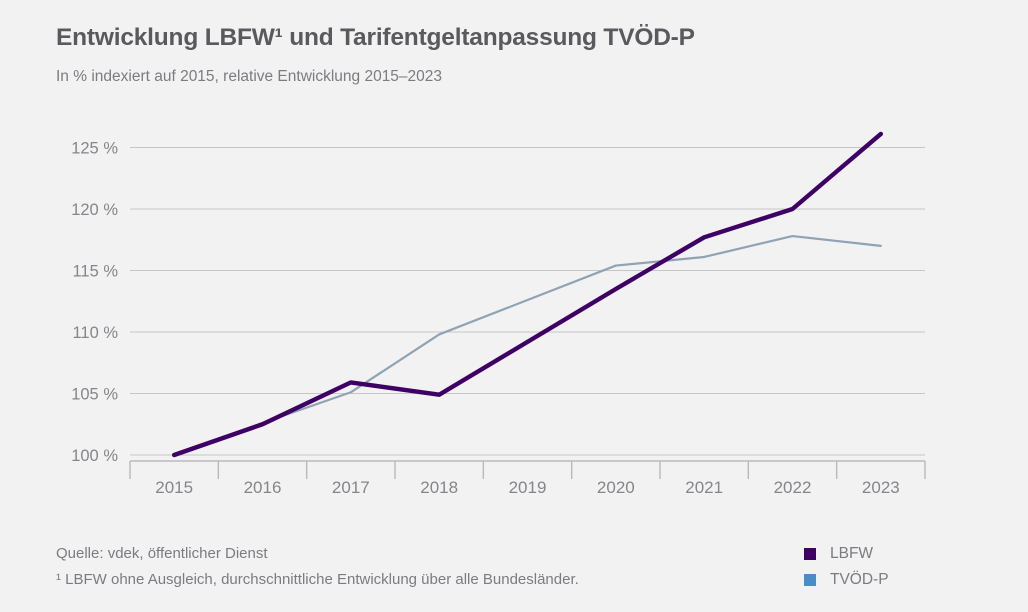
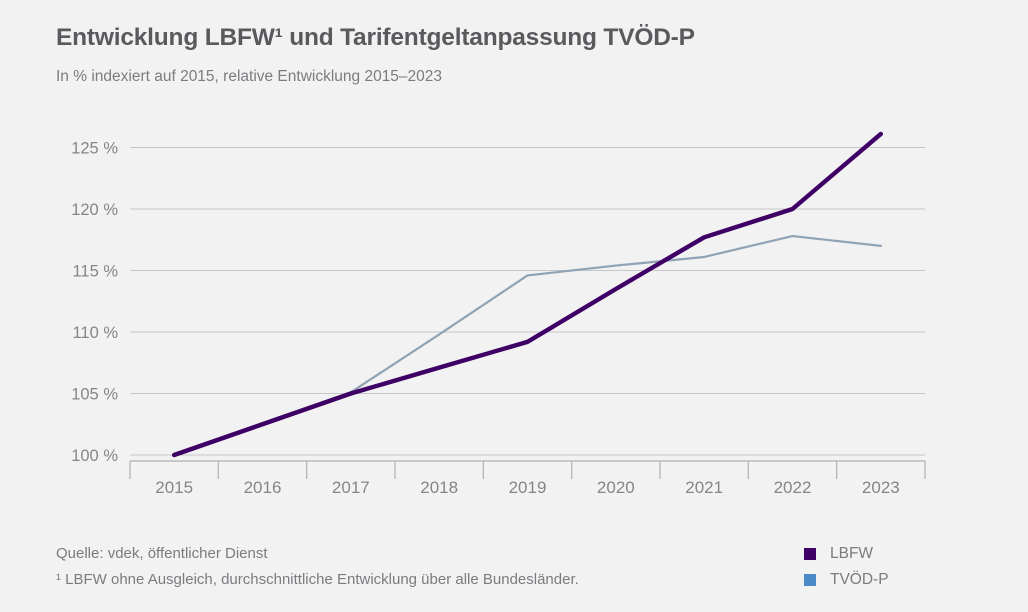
LBFW/2017: 105.9% -> 105.0%
LBFW/2018: 104.9% -> 107.1%
TVÖD-P/2019: 112.6% -> 114.6%
